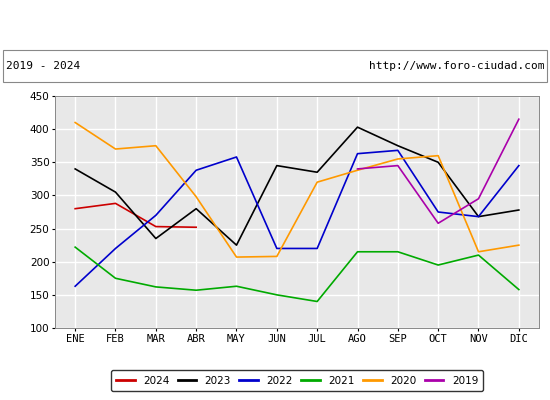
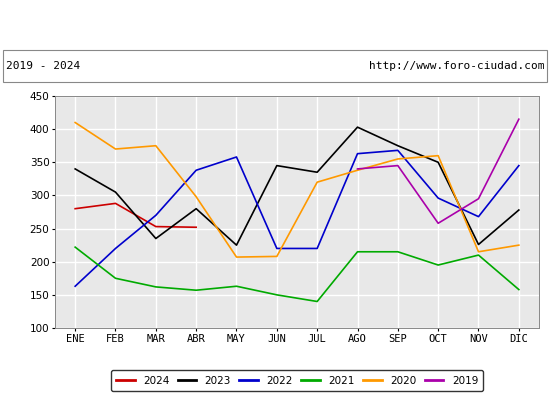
2022/OCT: 275 -> 296
2023/NOV: 268 -> 226
